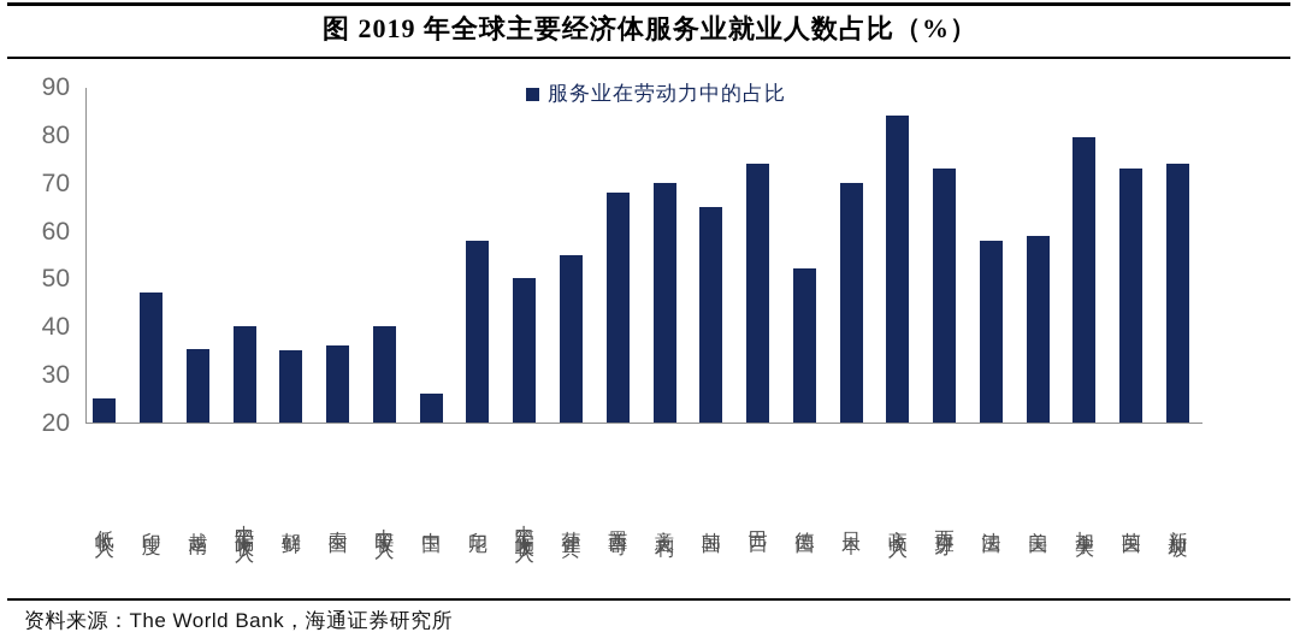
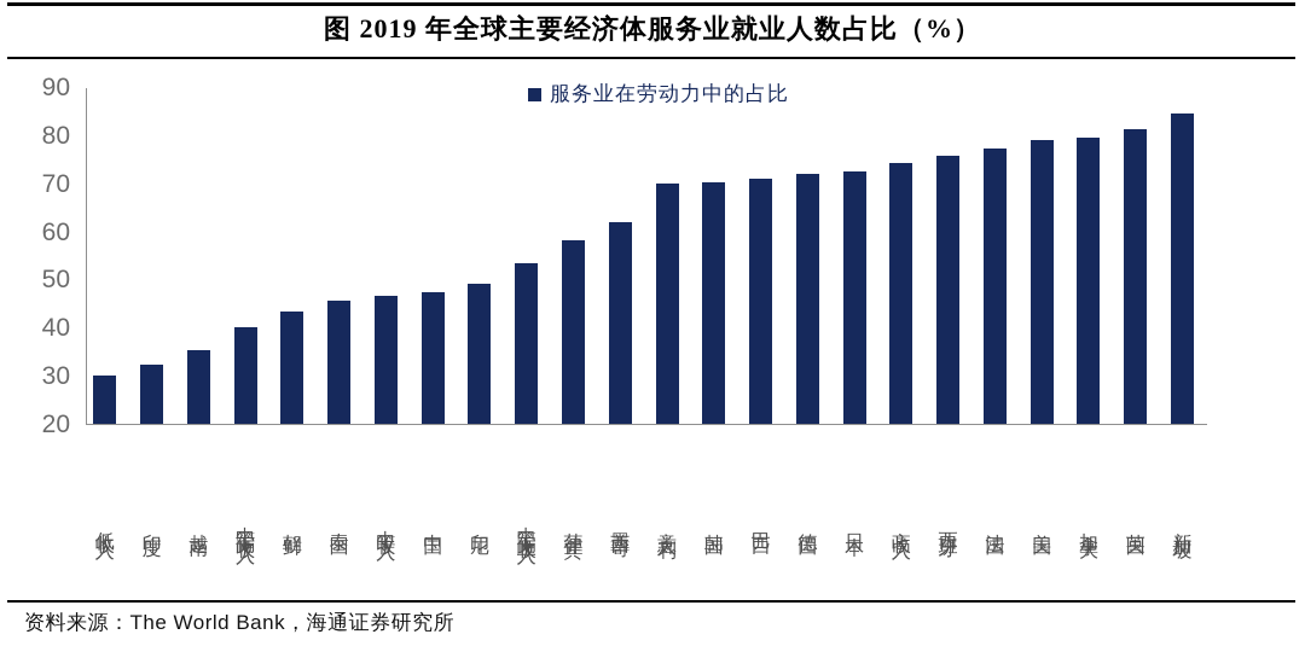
低收入: 25 -> 30
印度: 47 -> 32
朝鲜: 35 -> 43
泰国: 36 -> 46
中等收入: 40 -> 47
中国: 26 -> 47
印尼: 58 -> 49
中等偏上收入: 50 -> 53
菲律宾: 55 -> 58
墨西哥: 68 -> 62
韩国: 65 -> 70
巴西: 74 -> 71
德国: 52 -> 72
日本: 70 -> 72
高收入: 84 -> 74
西班牙: 73 -> 76
法国: 58 -> 77
美国: 59 -> 79
英国: 73 -> 81
新加坡: 74 -> 85
